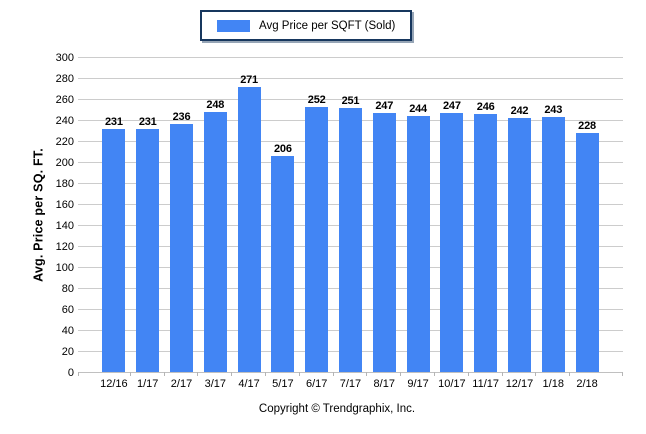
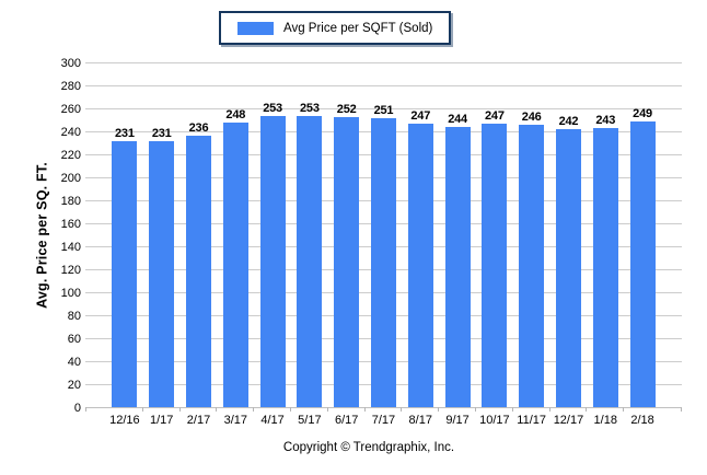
4/17: 271 -> 253
5/17: 206 -> 253
2/18: 228 -> 249
